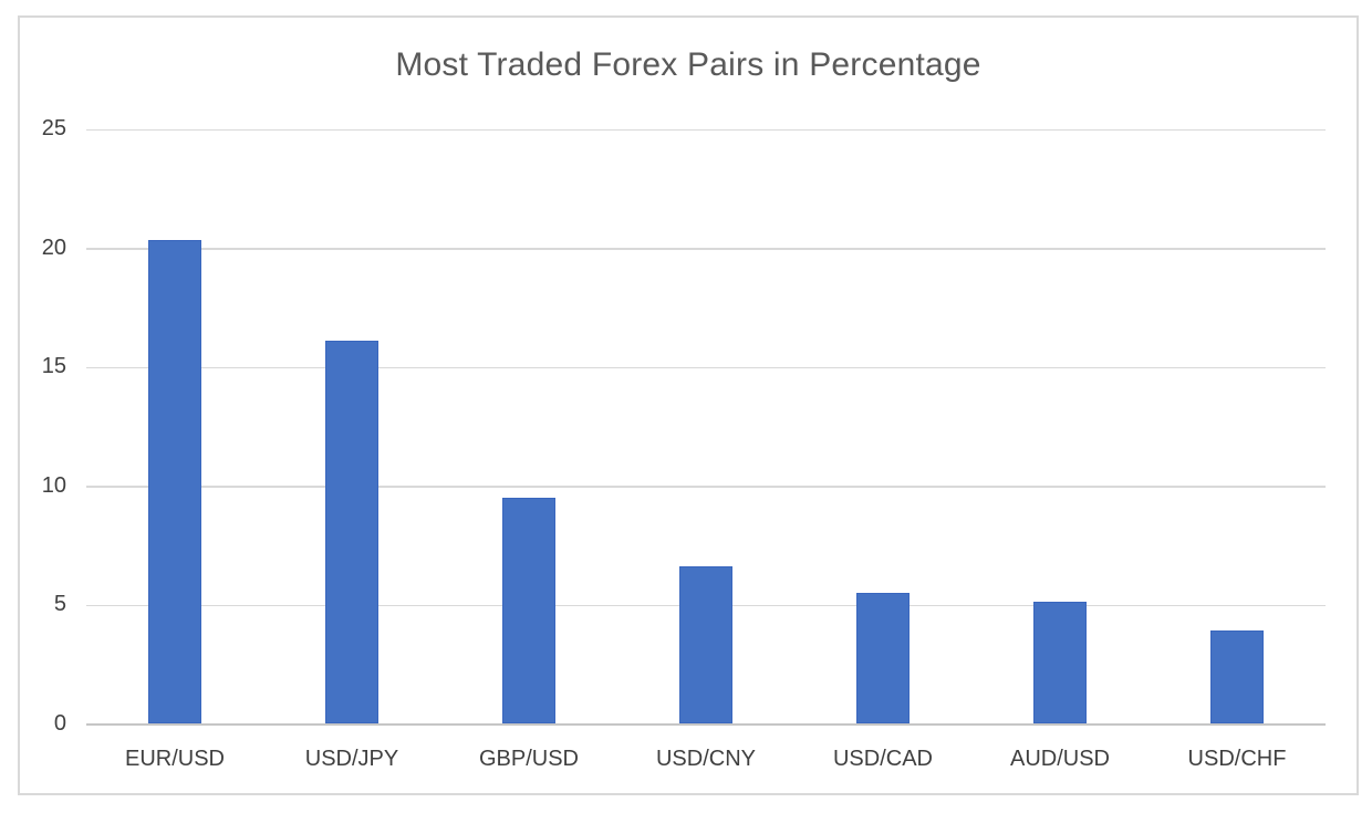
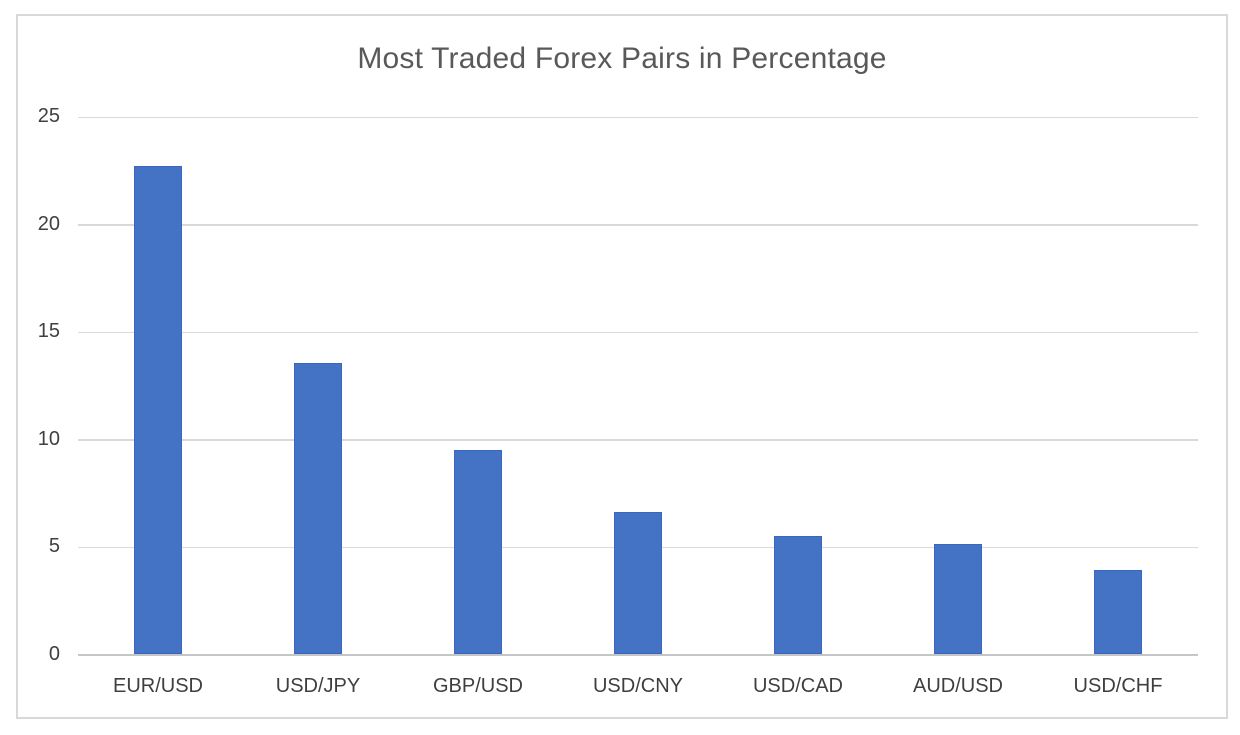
EUR/USD: 20.3 -> 22.7
USD/JPY: 16.1 -> 13.5
